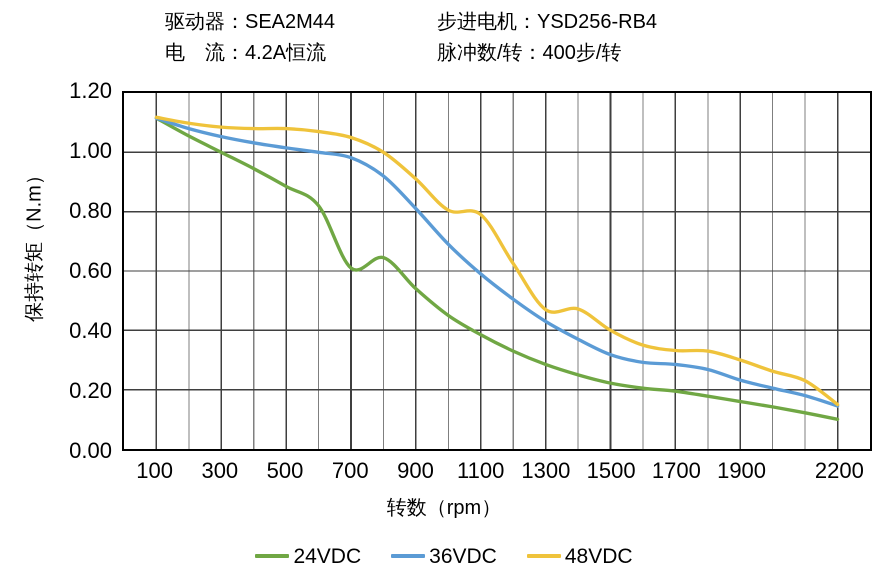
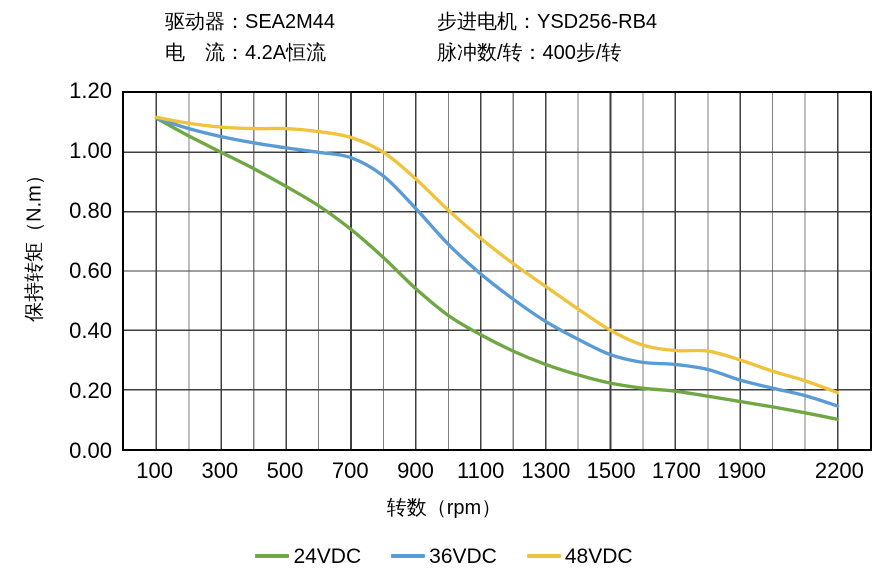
24VDC/700: 0.61 -> 0.74
48VDC/1100: 0.79 -> 0.71
48VDC/1300: 0.47 -> 0.55
48VDC/2200: 0.15 -> 0.19
